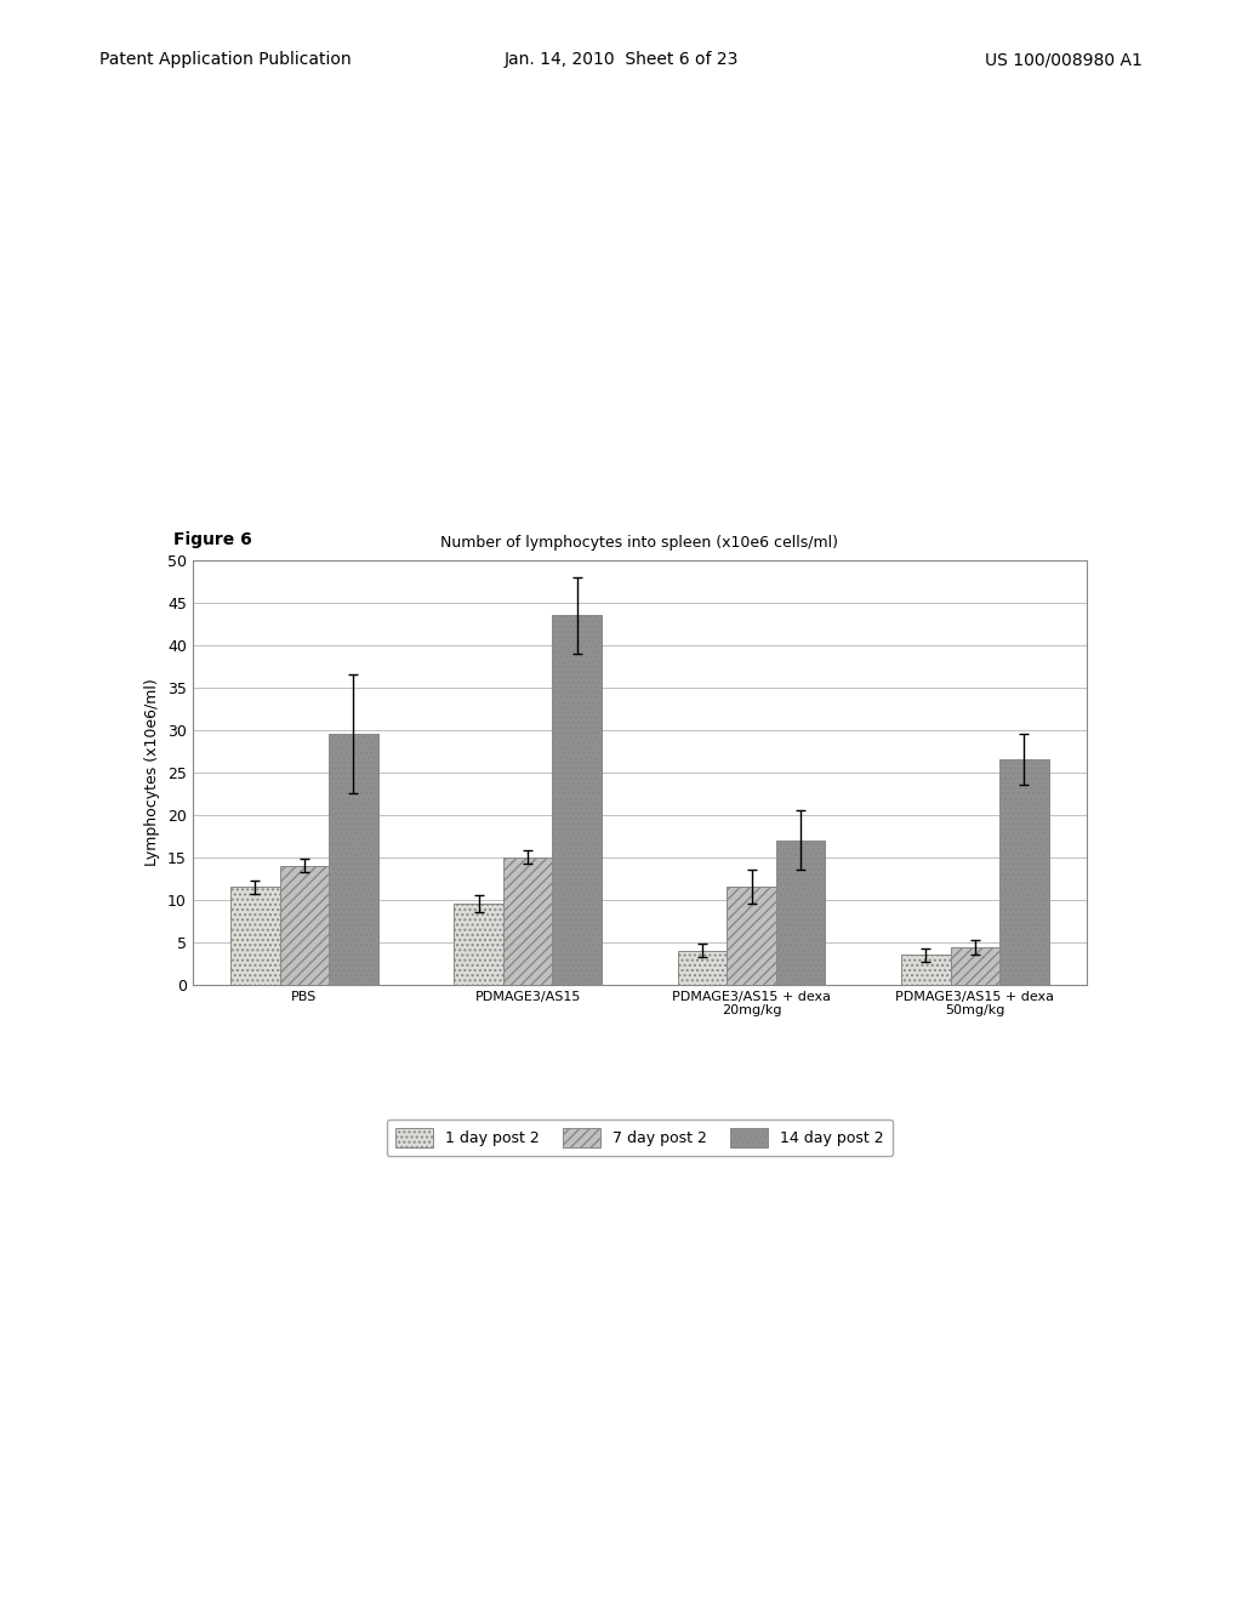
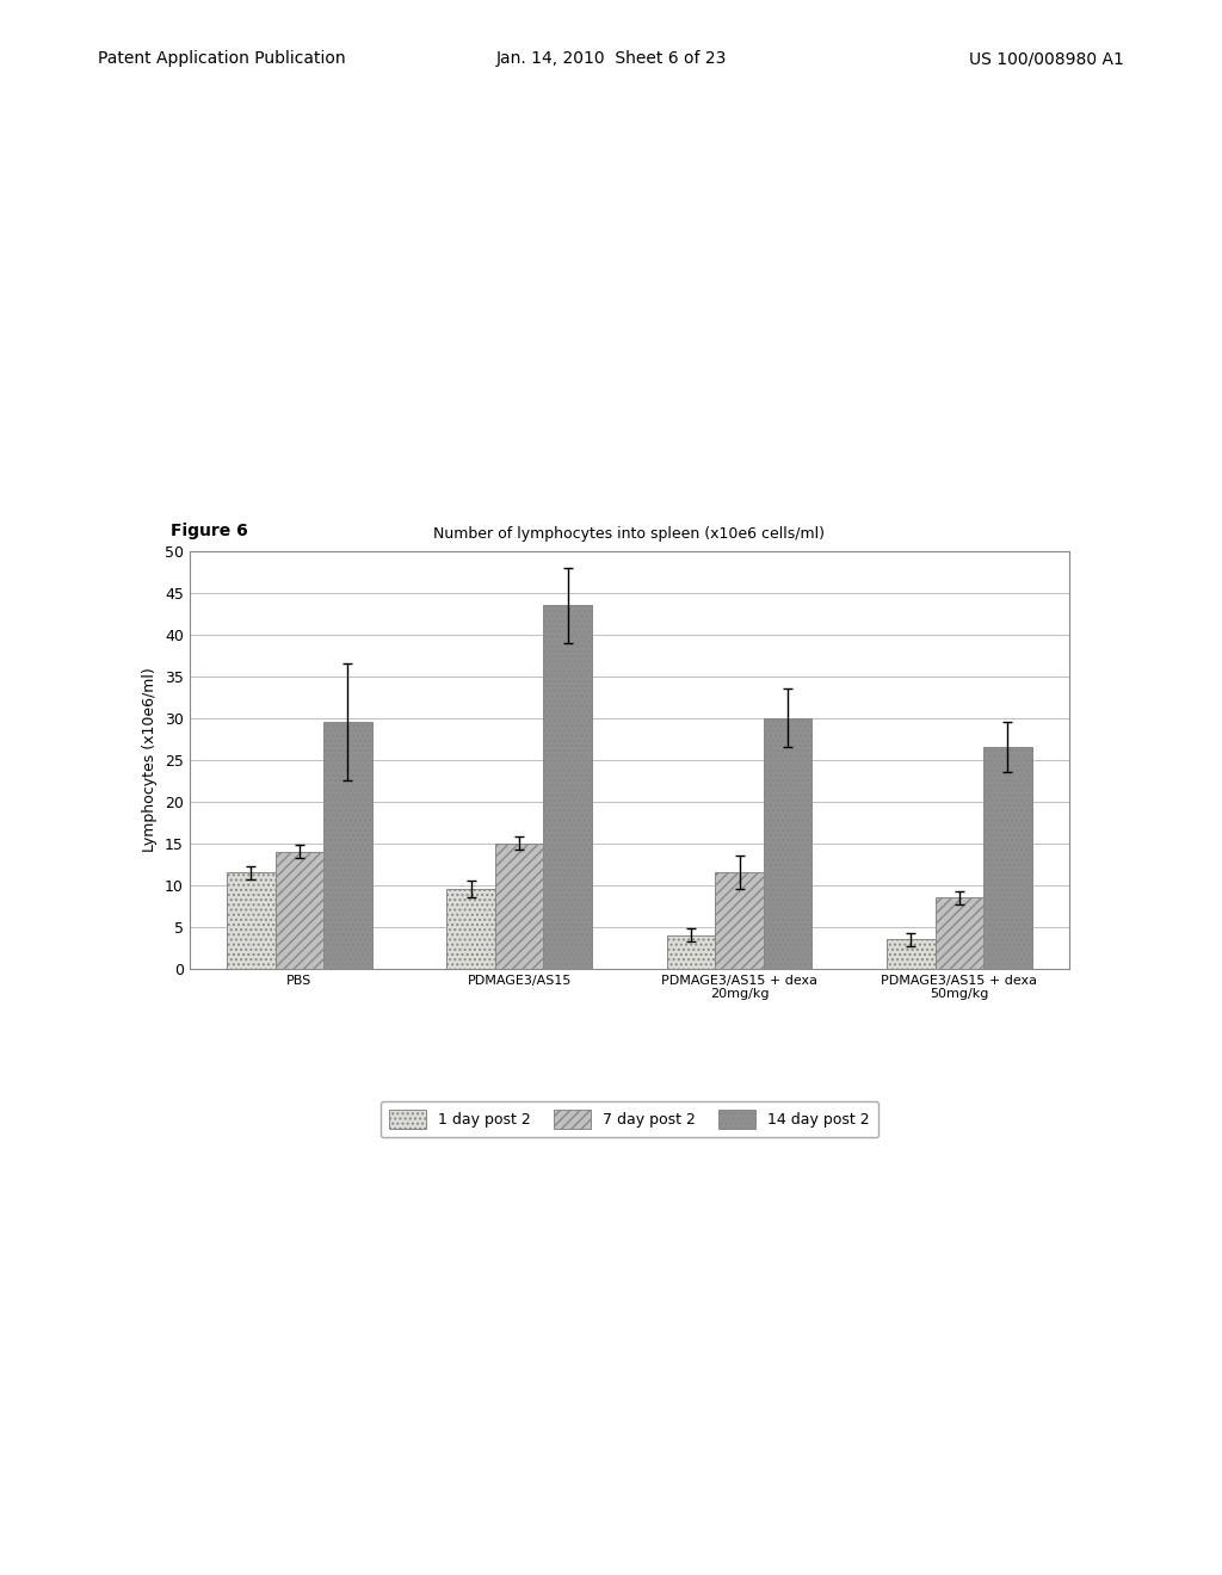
14 day post 2/PDMAGE3/AS15 + dexa 20mg/kg: 17.0 -> 30.0
7 day post 2/PDMAGE3/AS15 + dexa 50mg/kg: 4.4 -> 8.5
